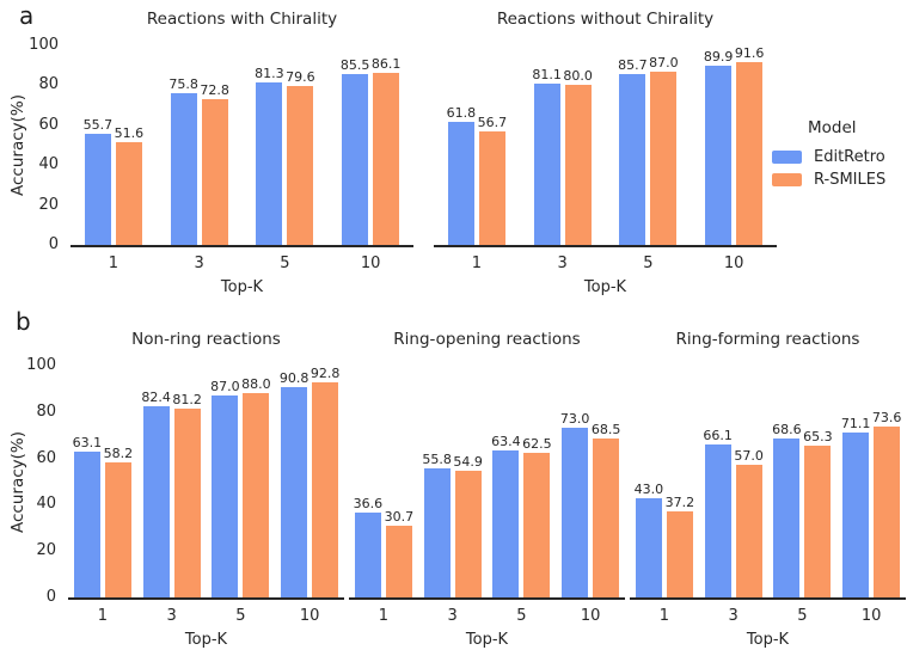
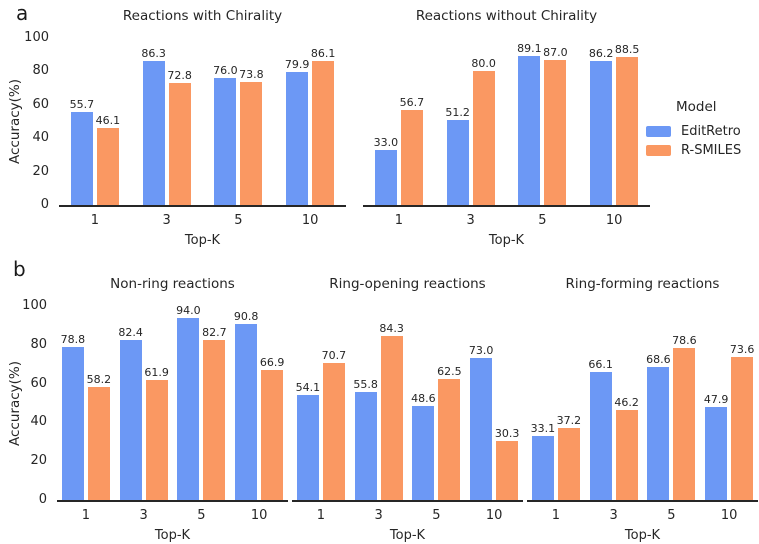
Reactions with Chirality/R-SMILES/1: 51.6 -> 46.1
Reactions with Chirality/EditRetro/3: 75.8 -> 86.3
Reactions with Chirality/EditRetro/5: 81.3 -> 76.0
Reactions with Chirality/R-SMILES/5: 79.6 -> 73.8
Reactions with Chirality/EditRetro/10: 85.5 -> 79.9
Reactions without Chirality/EditRetro/1: 61.8 -> 33.0
Reactions without Chirality/EditRetro/3: 81.1 -> 51.2
Reactions without Chirality/EditRetro/5: 85.7 -> 89.1
Reactions without Chirality/EditRetro/10: 89.9 -> 86.2
Reactions without Chirality/R-SMILES/10: 91.6 -> 88.5
Non-ring reactions/EditRetro/1: 63.1 -> 78.8
Non-ring reactions/R-SMILES/3: 81.2 -> 61.9
Non-ring reactions/EditRetro/5: 87.0 -> 94.0
Non-ring reactions/R-SMILES/5: 88.0 -> 82.7
Non-ring reactions/R-SMILES/10: 92.8 -> 66.9
Ring-opening reactions/EditRetro/1: 36.6 -> 54.1
Ring-opening reactions/R-SMILES/1: 30.7 -> 70.7
Ring-opening reactions/R-SMILES/3: 54.9 -> 84.3
Ring-opening reactions/EditRetro/5: 63.4 -> 48.6
Ring-opening reactions/R-SMILES/10: 68.5 -> 30.3
Ring-forming reactions/EditRetro/1: 43.0 -> 33.1
Ring-forming reactions/R-SMILES/3: 57.0 -> 46.2
Ring-forming reactions/R-SMILES/5: 65.3 -> 78.6
Ring-forming reactions/EditRetro/10: 71.1 -> 47.9
